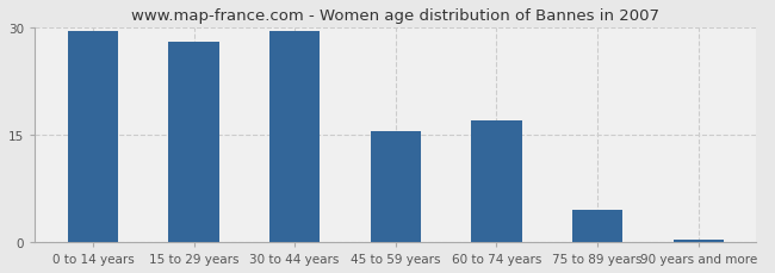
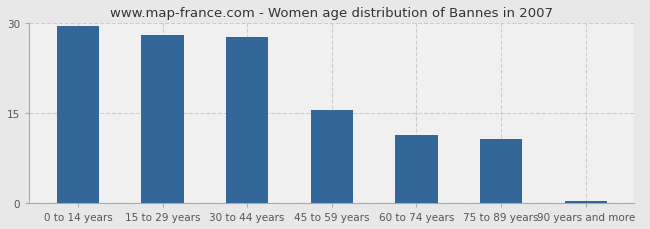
30 to 44 years: 29.5 -> 27.6
60 to 74 years: 17.0 -> 11.4
75 to 89 years: 4.5 -> 10.6
